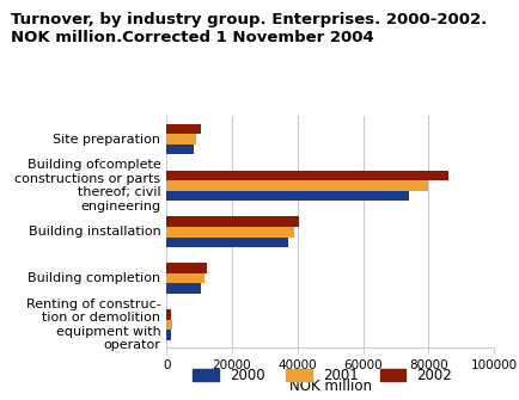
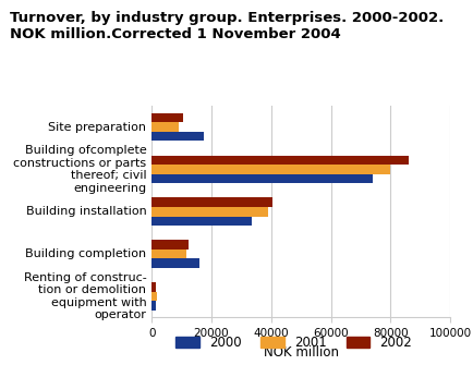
2000/Site preparation: 8500 -> 17500
2000/Building installation: 37000 -> 33500
2000/Building completion: 10500 -> 16000
